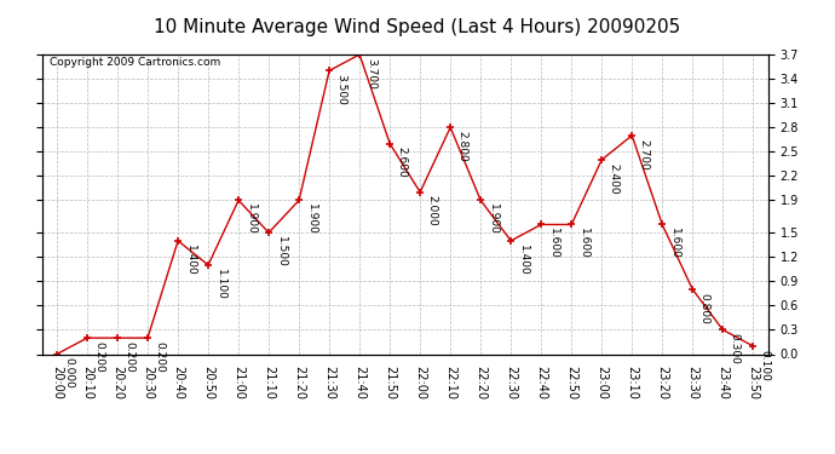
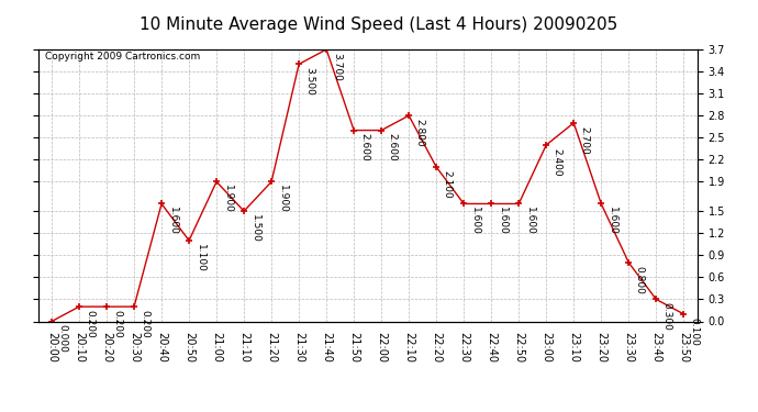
20:40: 1.400 -> 1.600
22:00: 2.000 -> 2.600
22:20: 1.900 -> 2.100
22:30: 1.400 -> 1.600
